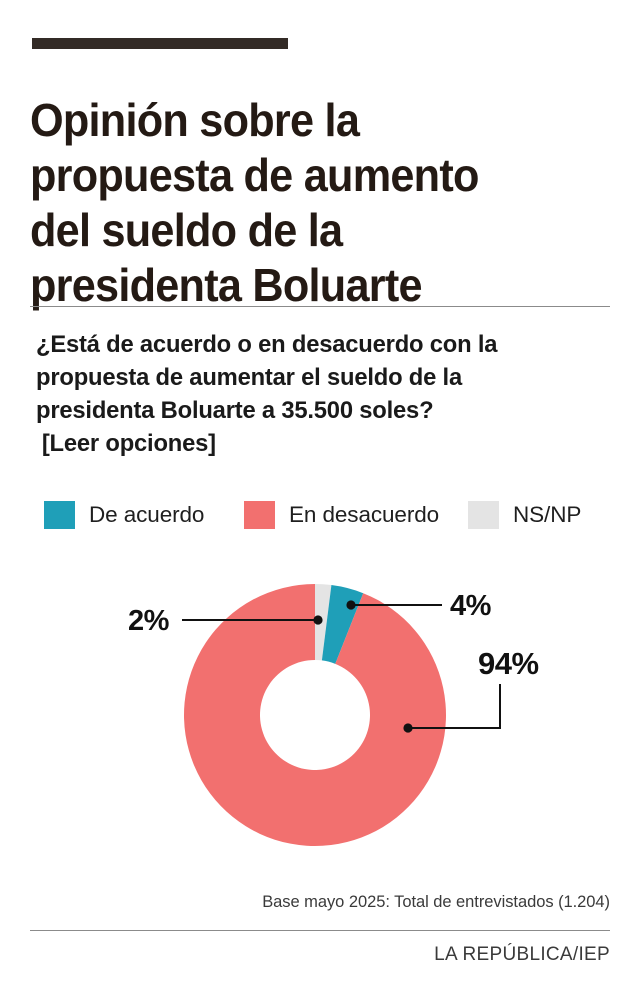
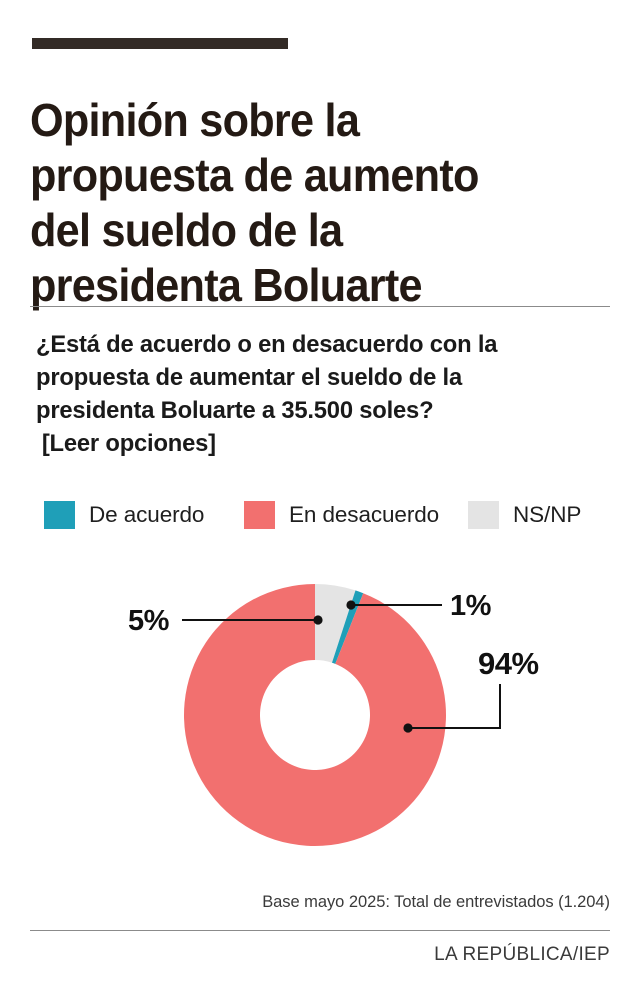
NS/NP: 2% -> 5%
De acuerdo: 4% -> 1%
